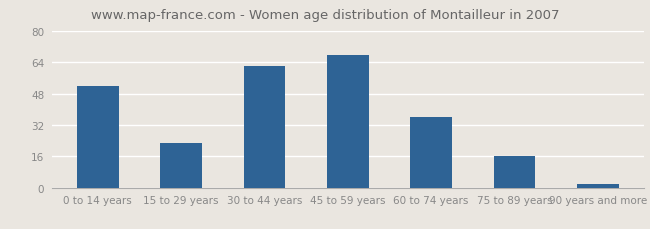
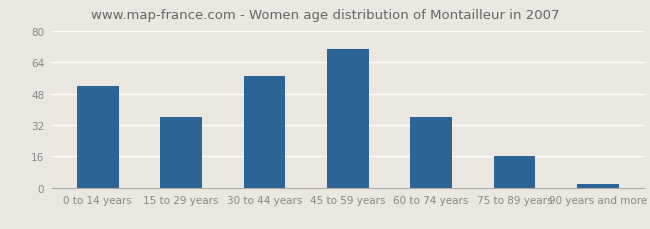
15 to 29 years: 23 -> 36
30 to 44 years: 62 -> 57
45 to 59 years: 68 -> 71
